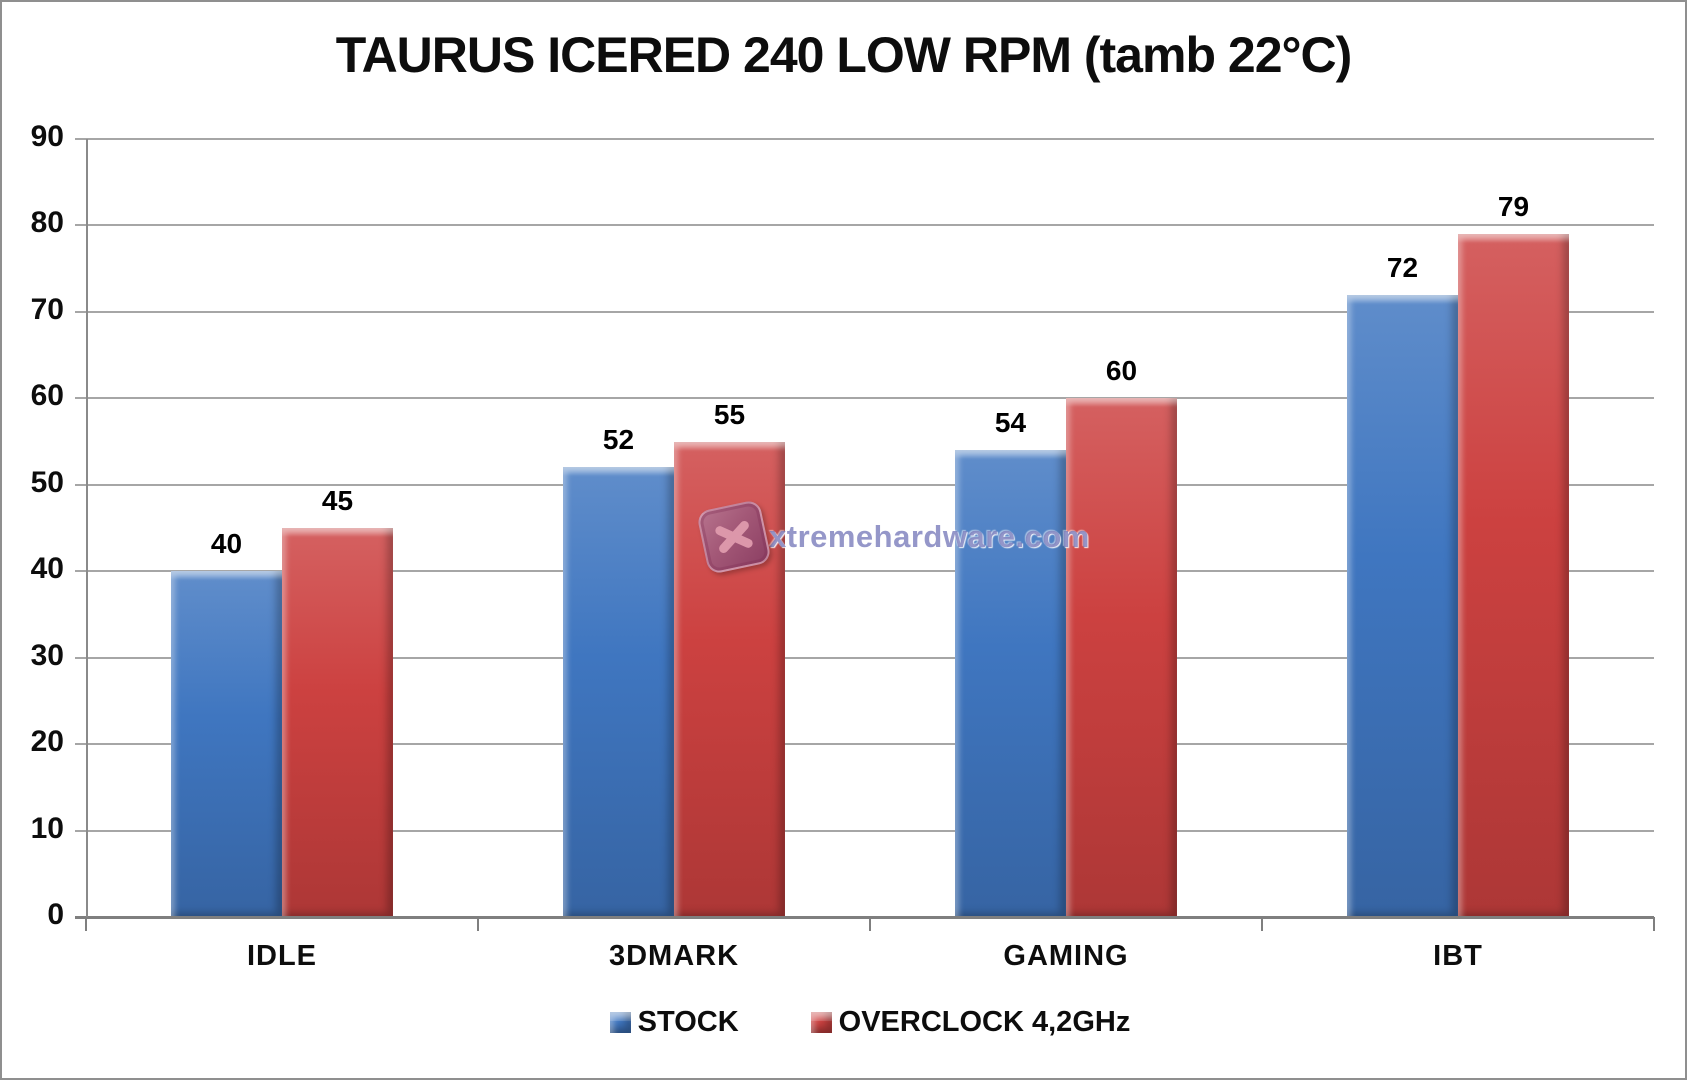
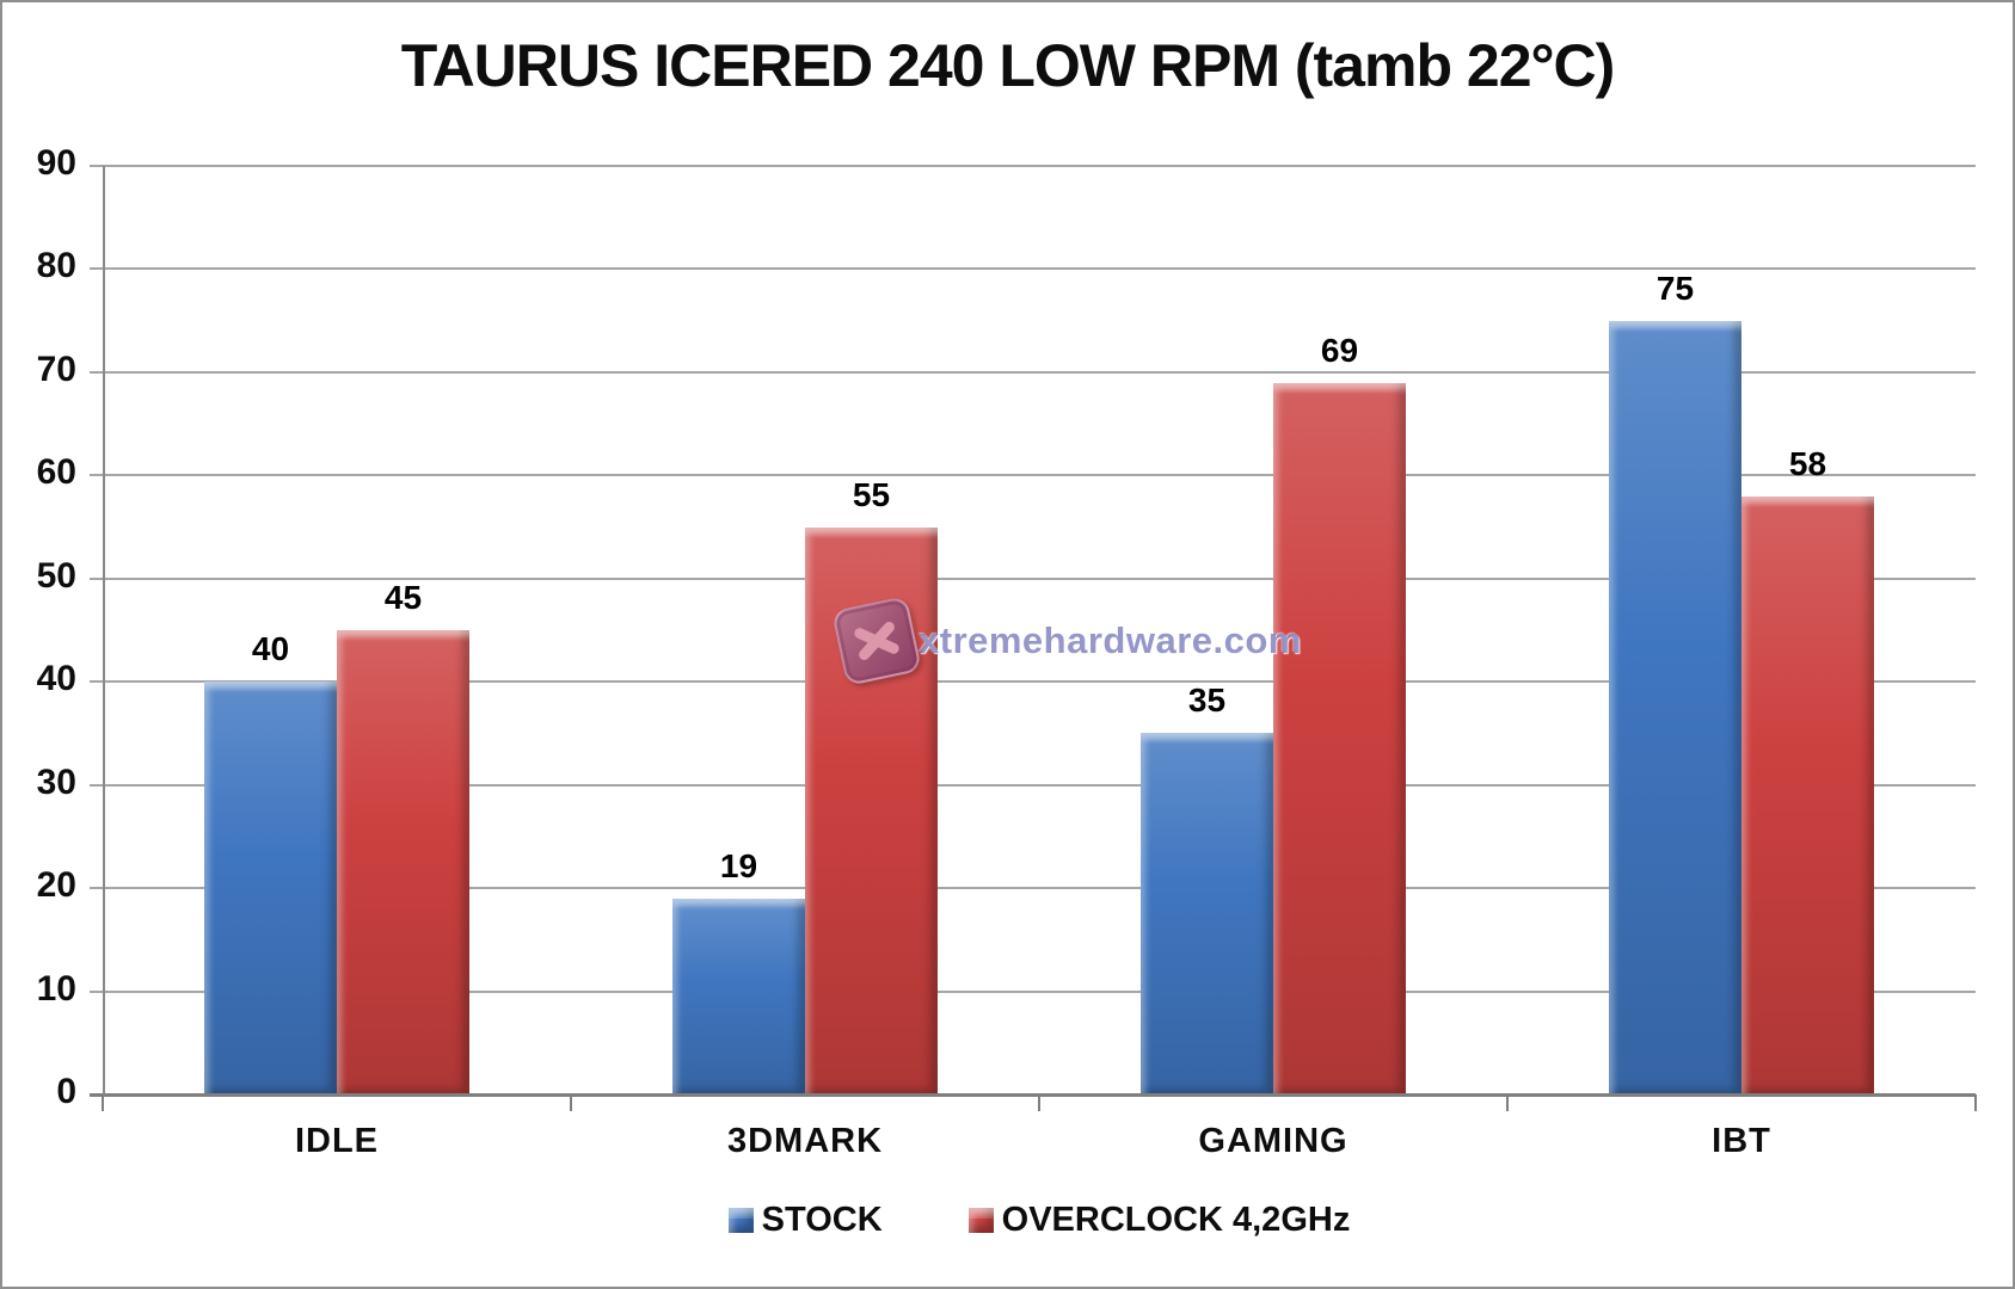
STOCK/3DMARK: 52 -> 19
STOCK/GAMING: 54 -> 35
OVERCLOCK 4,2GHz/GAMING: 60 -> 69
STOCK/IBT: 72 -> 75
OVERCLOCK 4,2GHz/IBT: 79 -> 58
